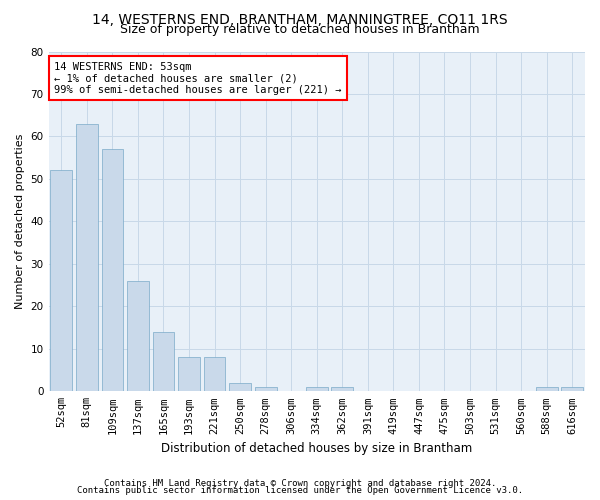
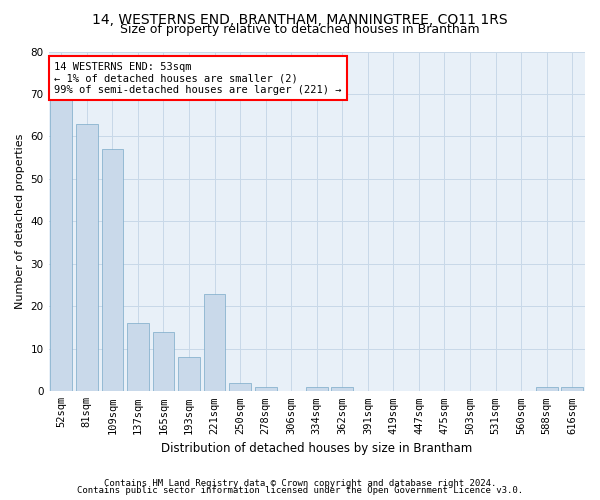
52sqm: 52 -> 69
137sqm: 26 -> 16
221sqm: 8 -> 23
